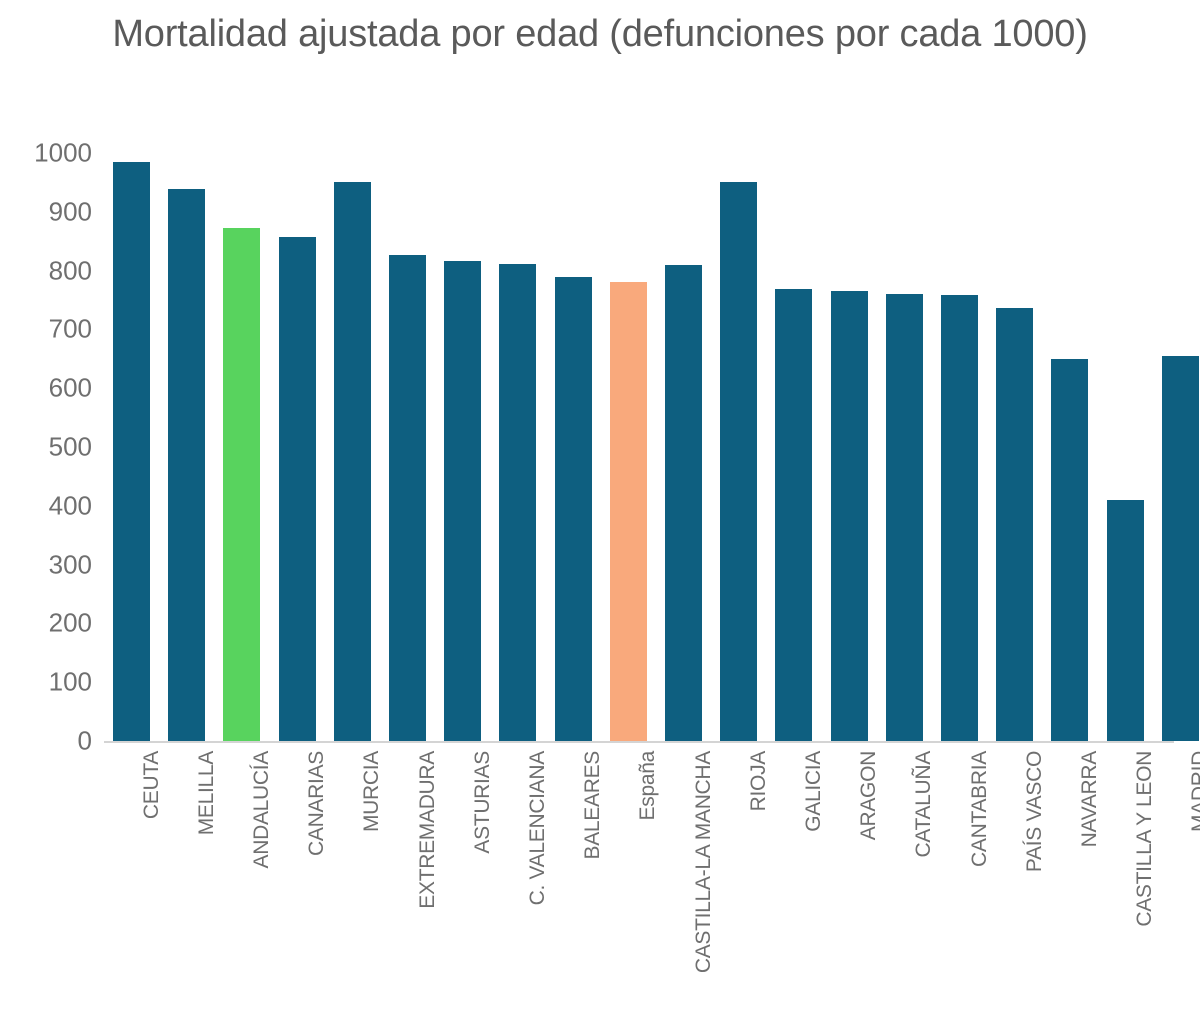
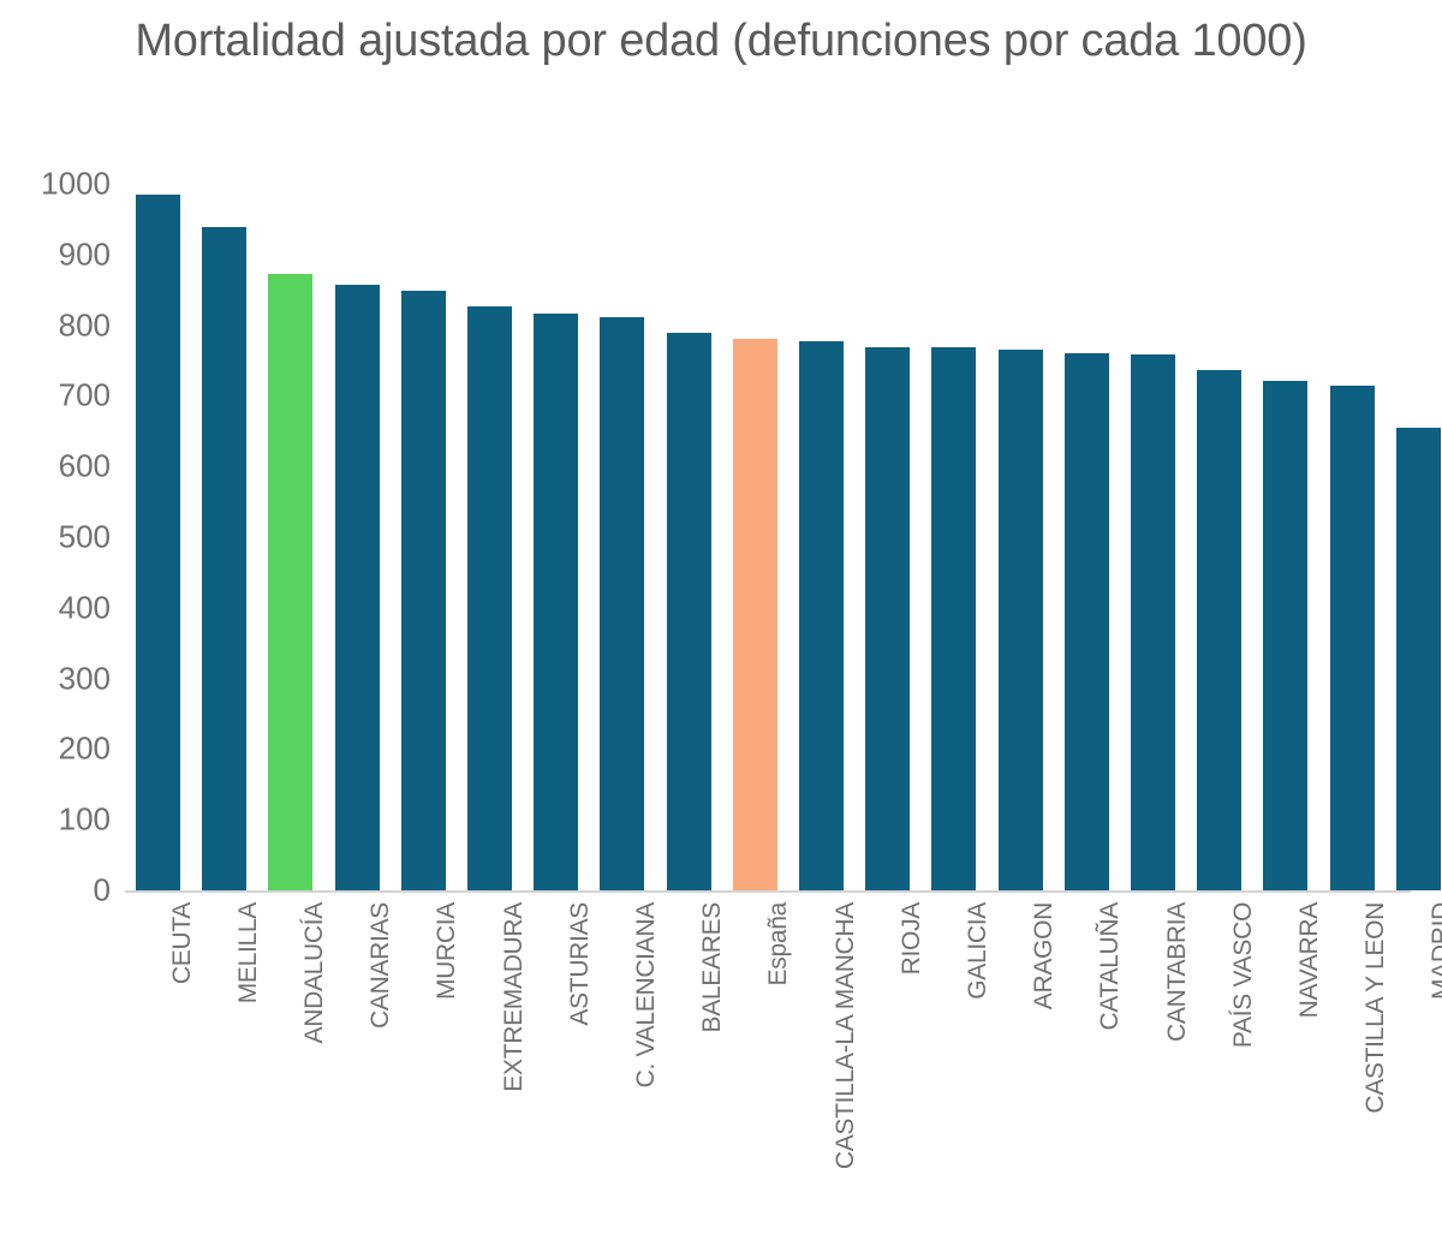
MURCIA: 950 -> 850
CASTILLA-LA MANCHA: 810 -> 780
RIOJA: 950 -> 770
NAVARRA: 650 -> 720
CASTILLA Y LEON: 410 -> 710
